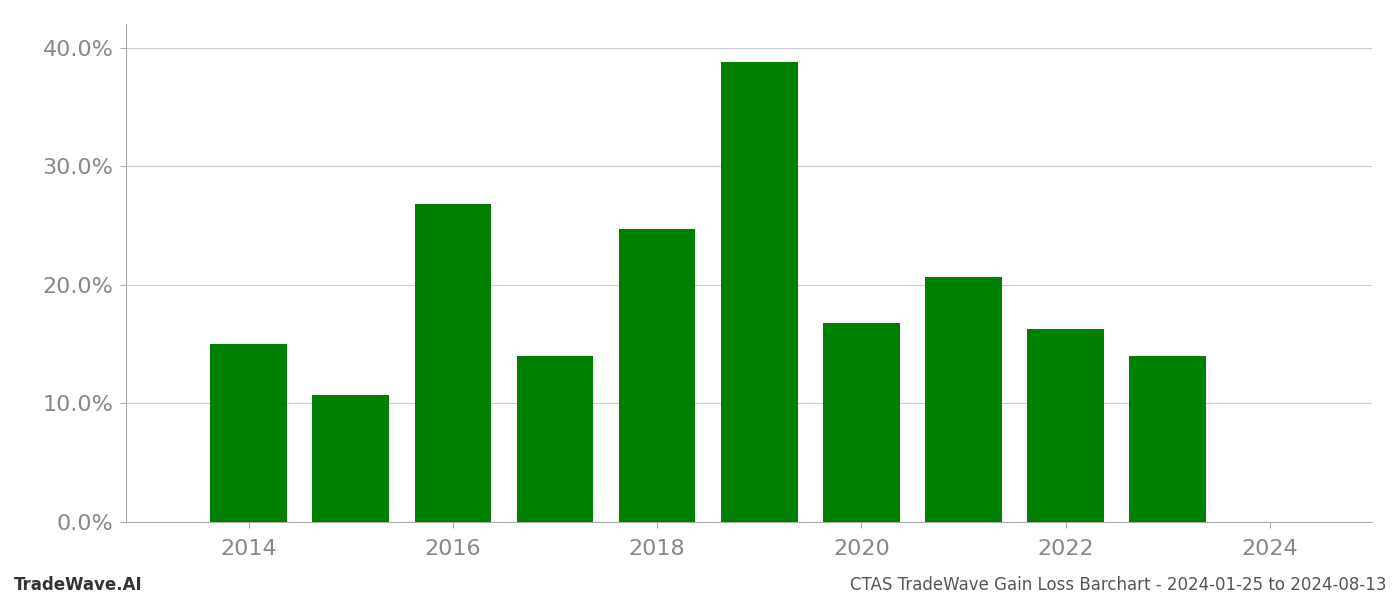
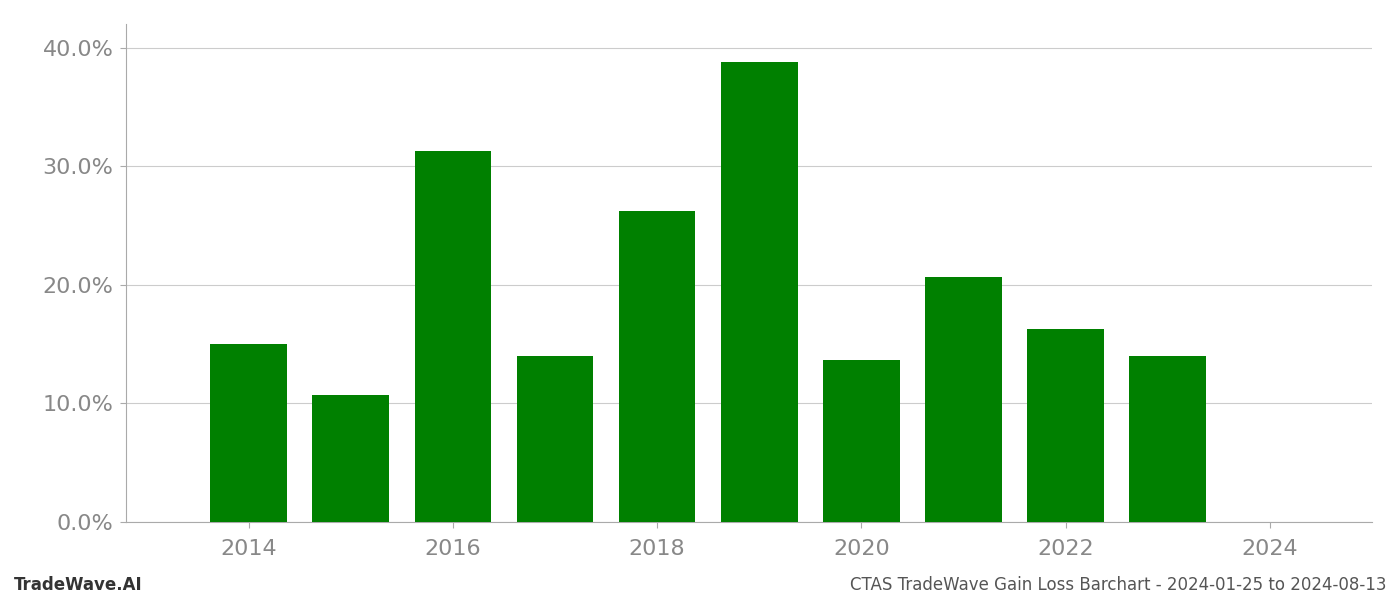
2016: 26.8% -> 31.3%
2018: 24.7% -> 26.2%
2020: 16.8% -> 13.7%
